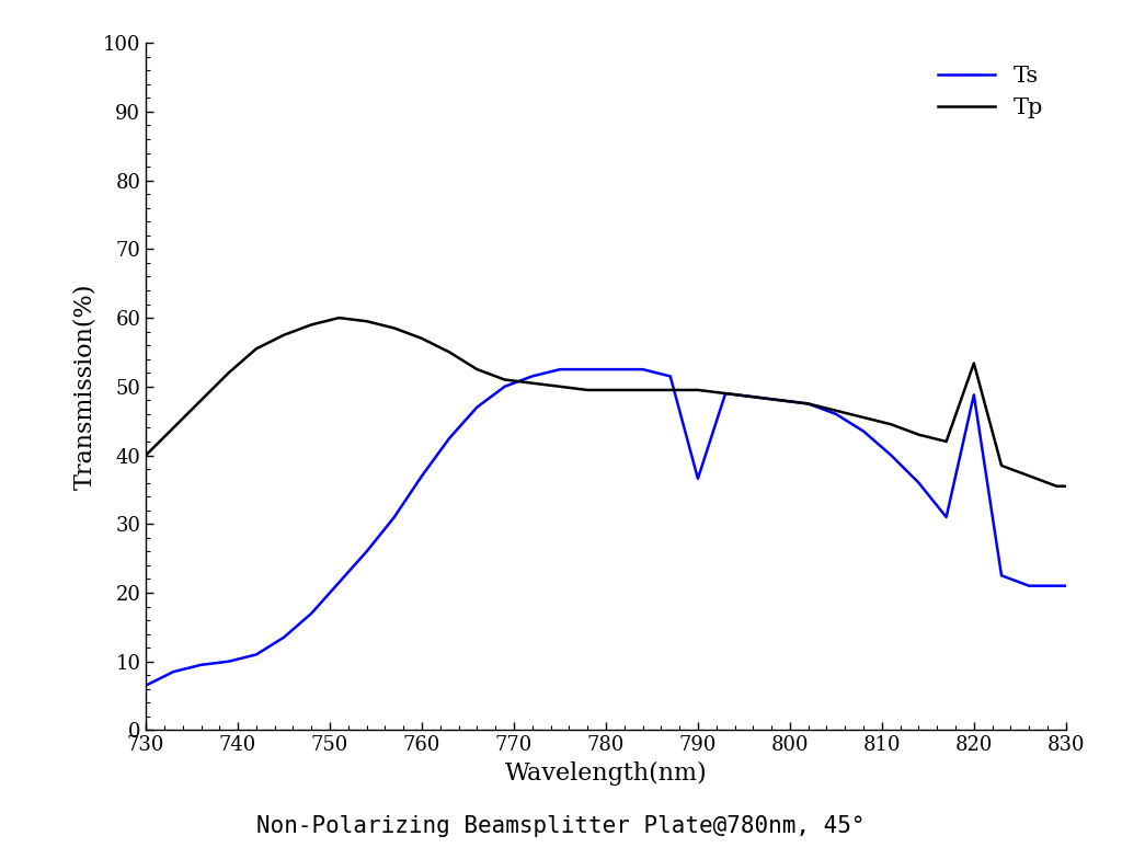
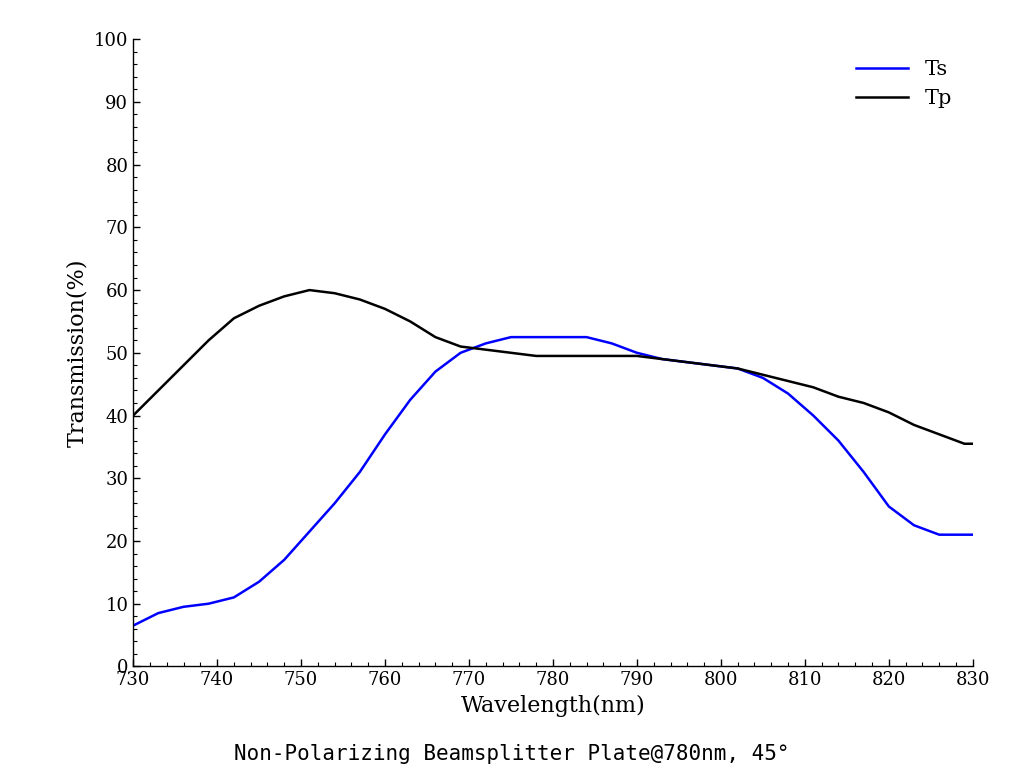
Ts/790: 36.6 -> 50.0
Ts/820: 48.8 -> 25.5
Tp/820: 53.4 -> 40.5
